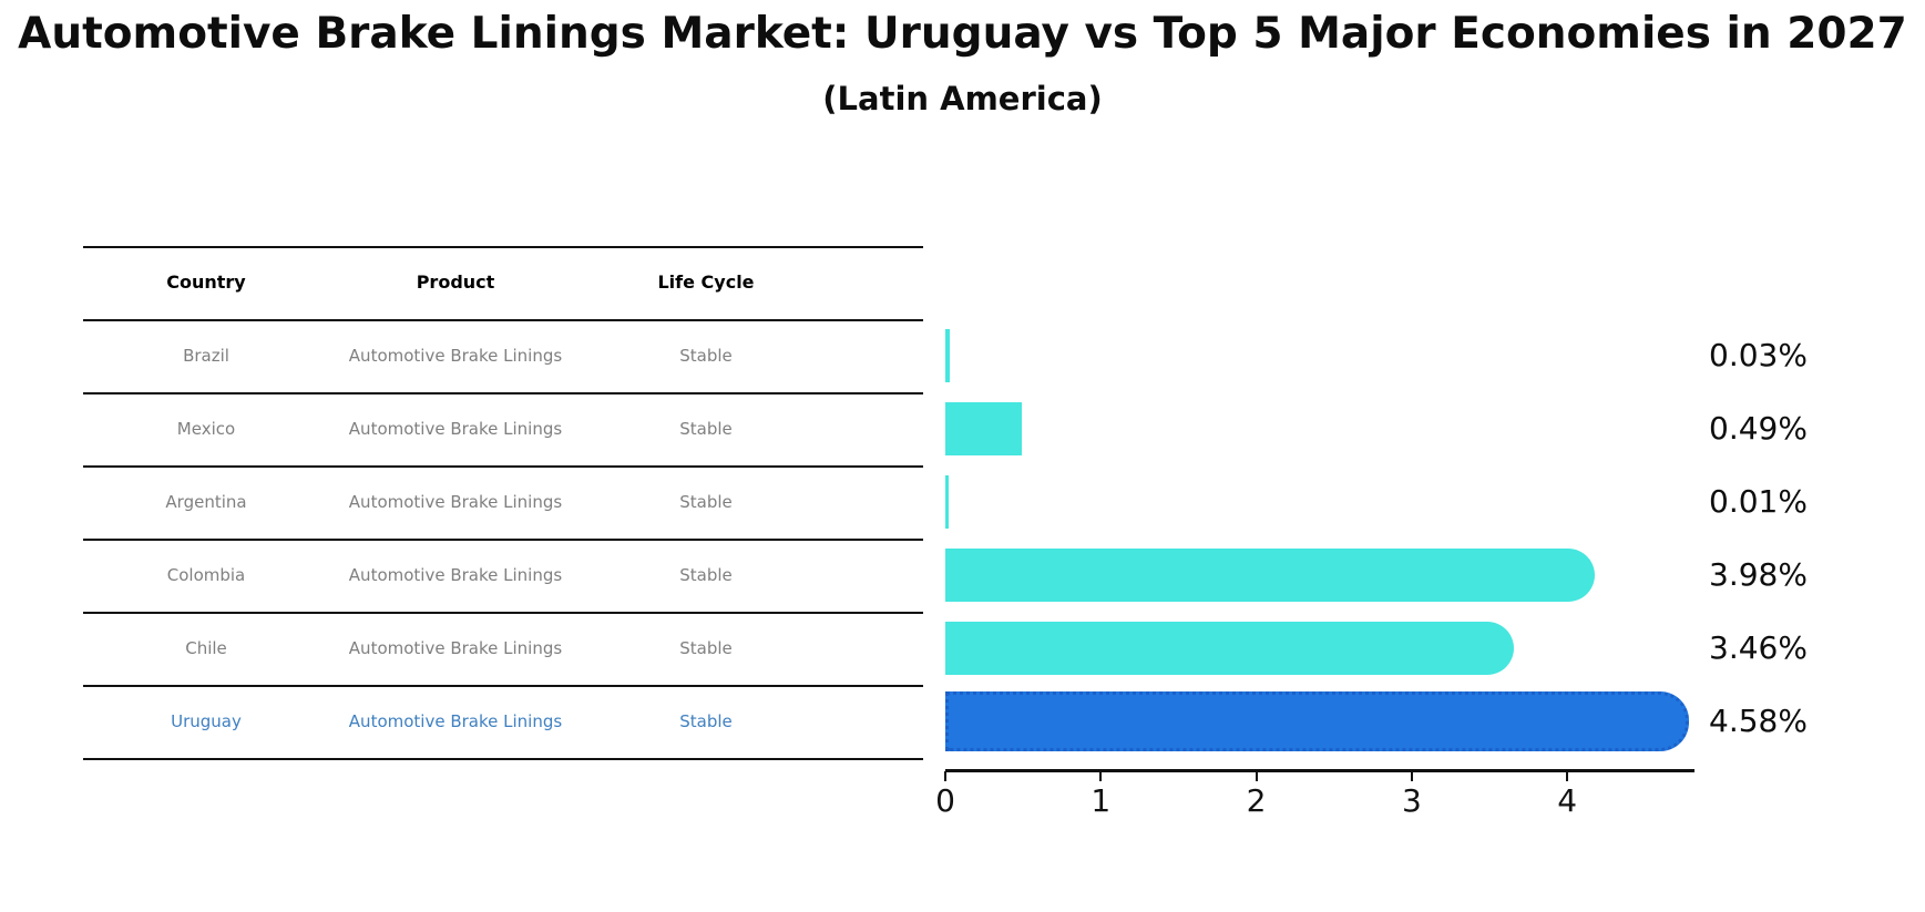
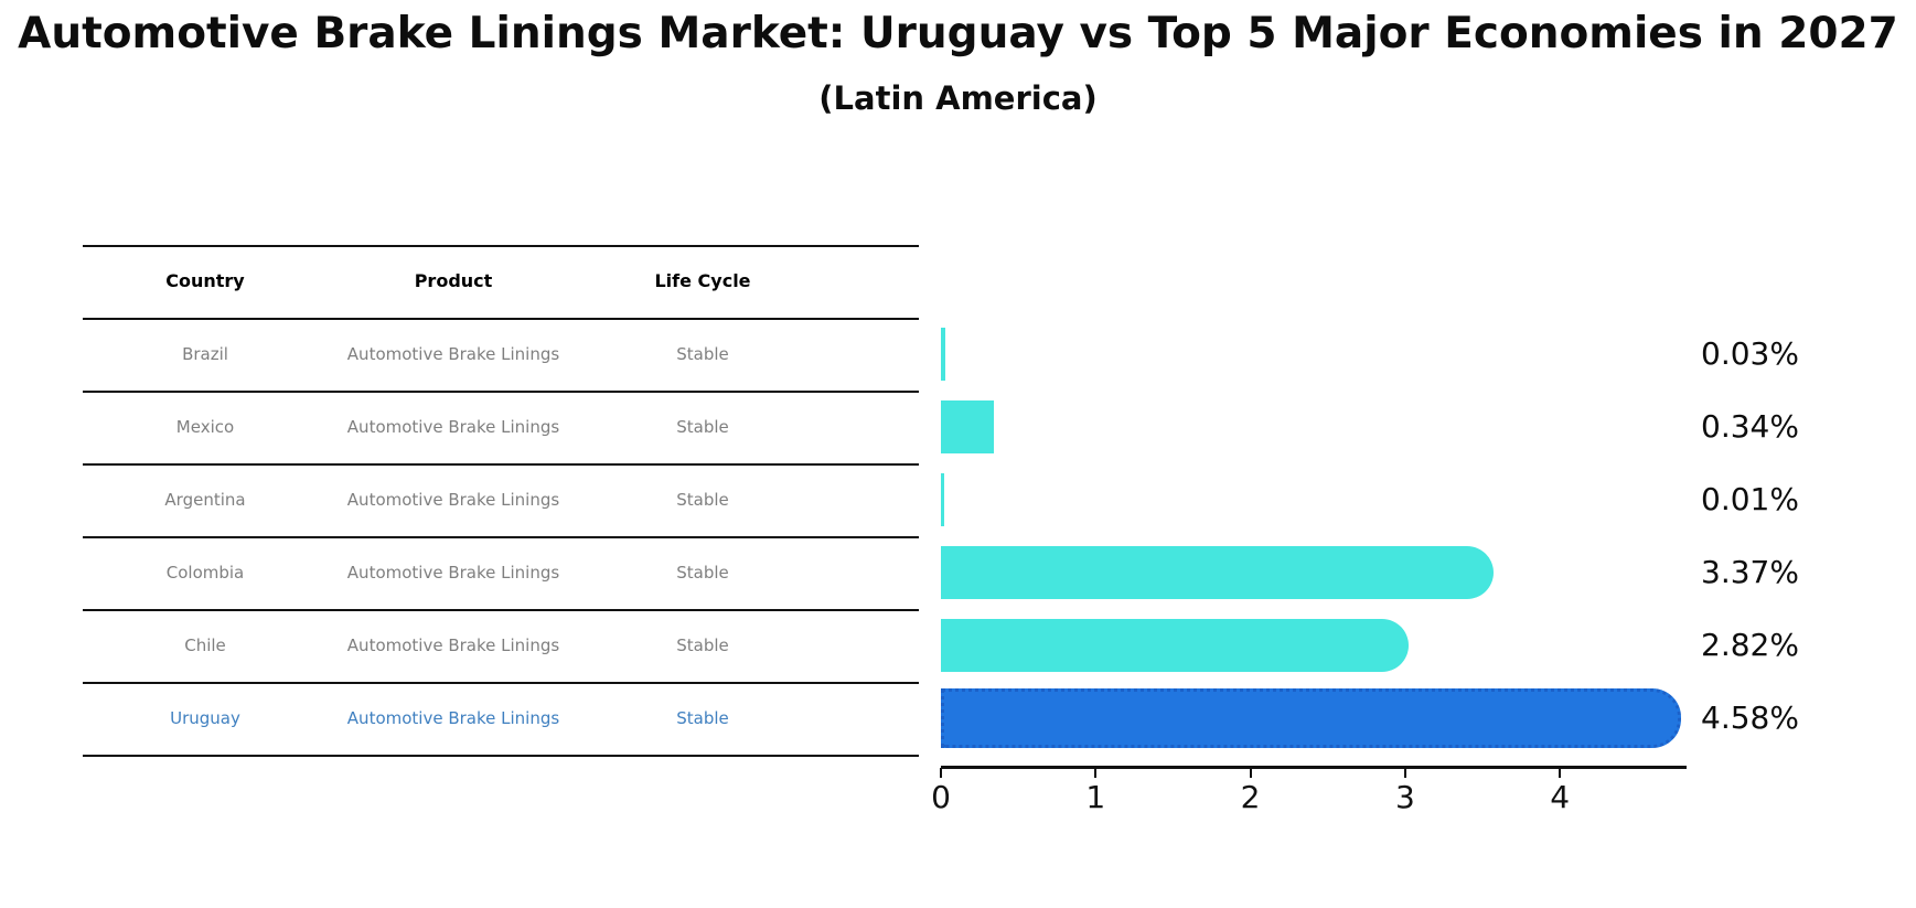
Mexico: 0.49% -> 0.34%
Colombia: 3.98% -> 3.37%
Chile: 3.46% -> 2.82%
